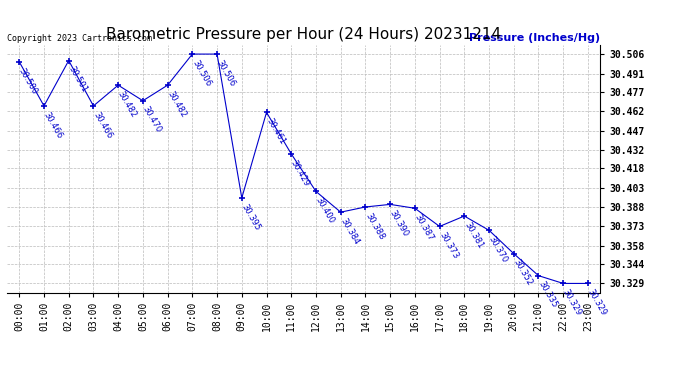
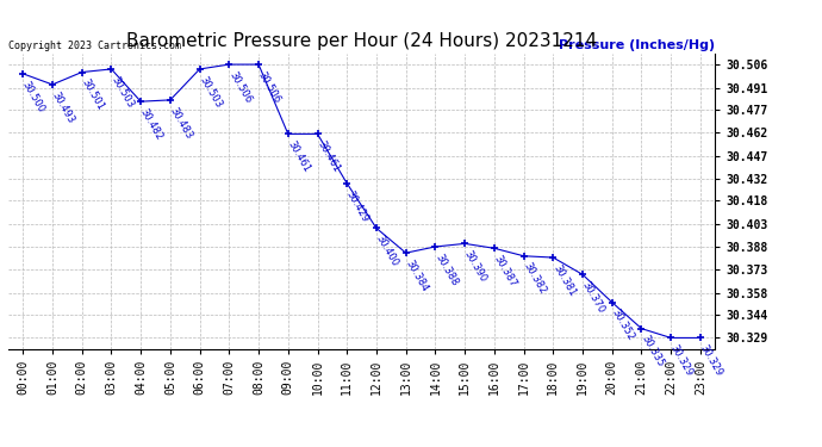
01:00: 30.466 -> 30.493
03:00: 30.466 -> 30.503
05:00: 30.470 -> 30.483
06:00: 30.482 -> 30.503
09:00: 30.395 -> 30.461
17:00: 30.373 -> 30.382
